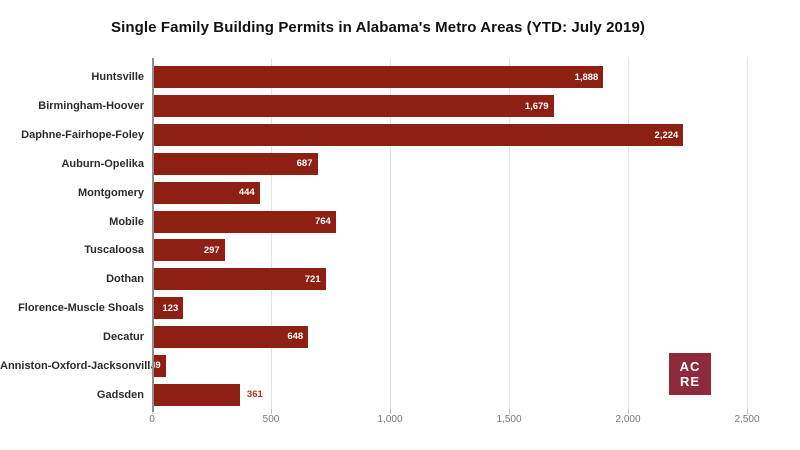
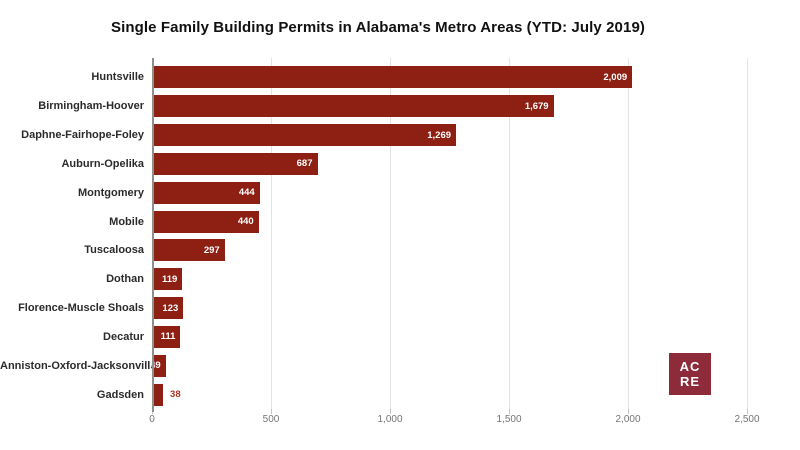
Huntsville: 1,888 -> 2,009
Daphne-Fairhope-Foley: 2,224 -> 1,269
Mobile: 764 -> 440
Dothan: 721 -> 119
Decatur: 648 -> 111
Gadsden: 361 -> 38
